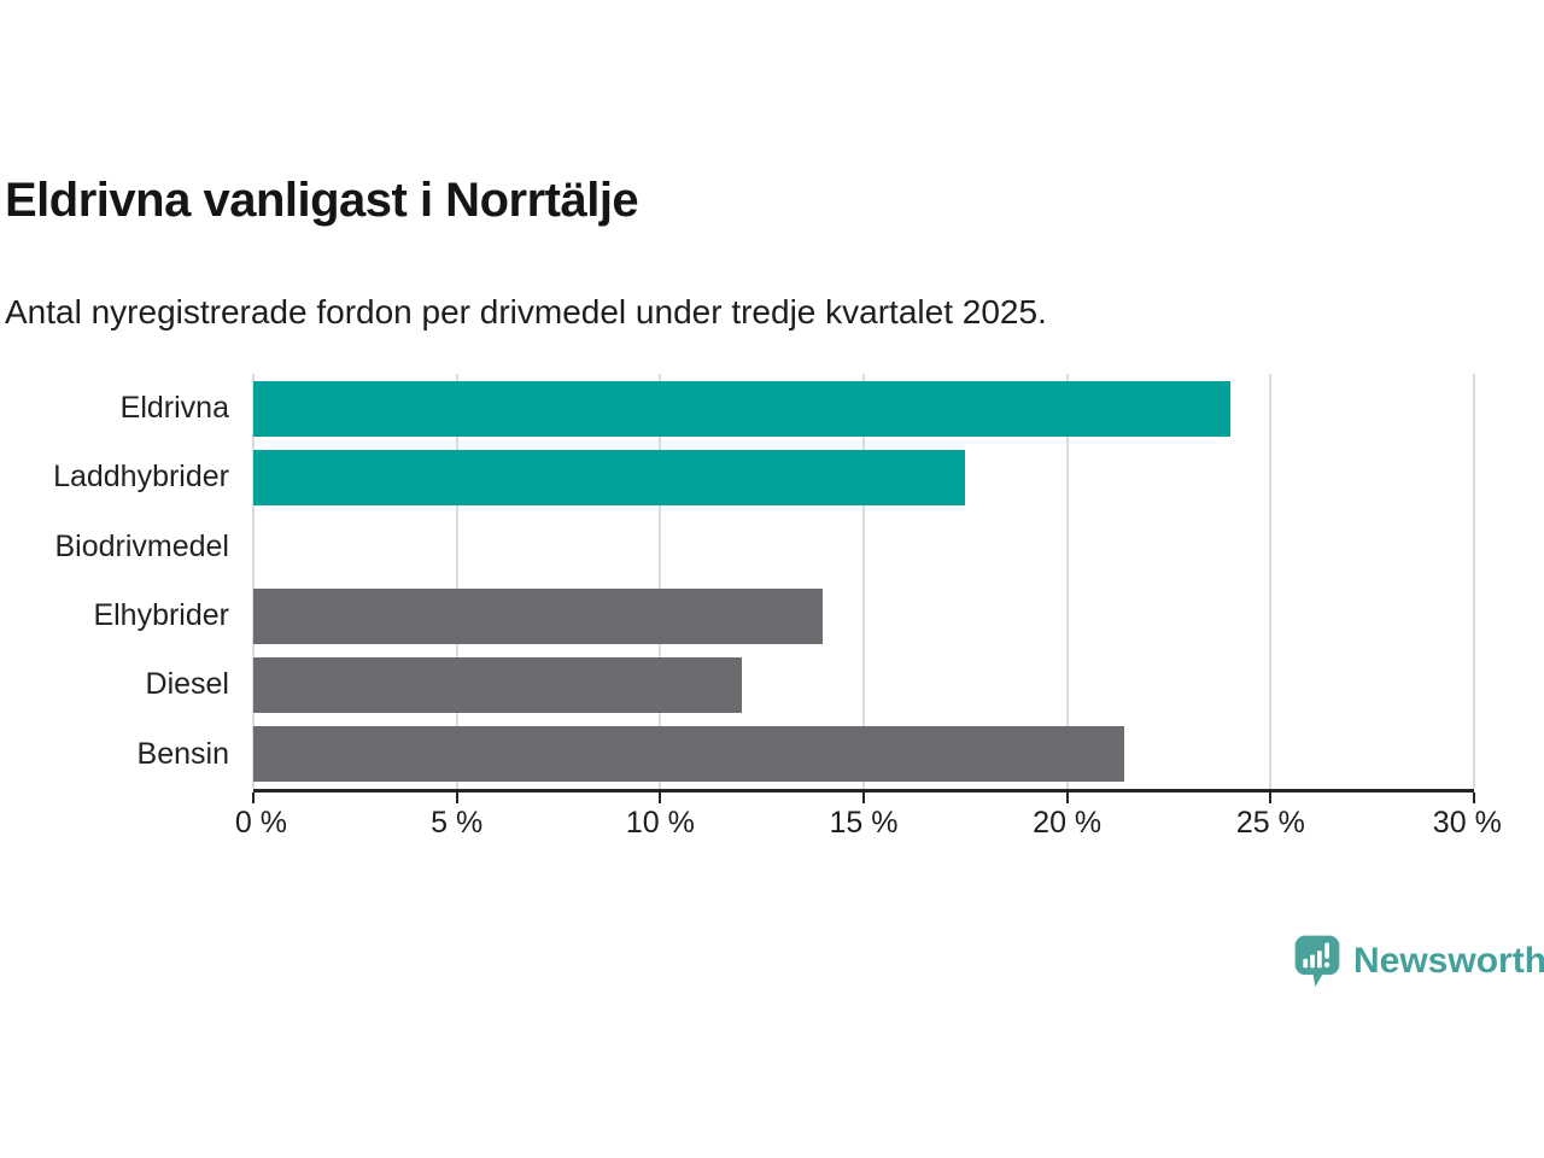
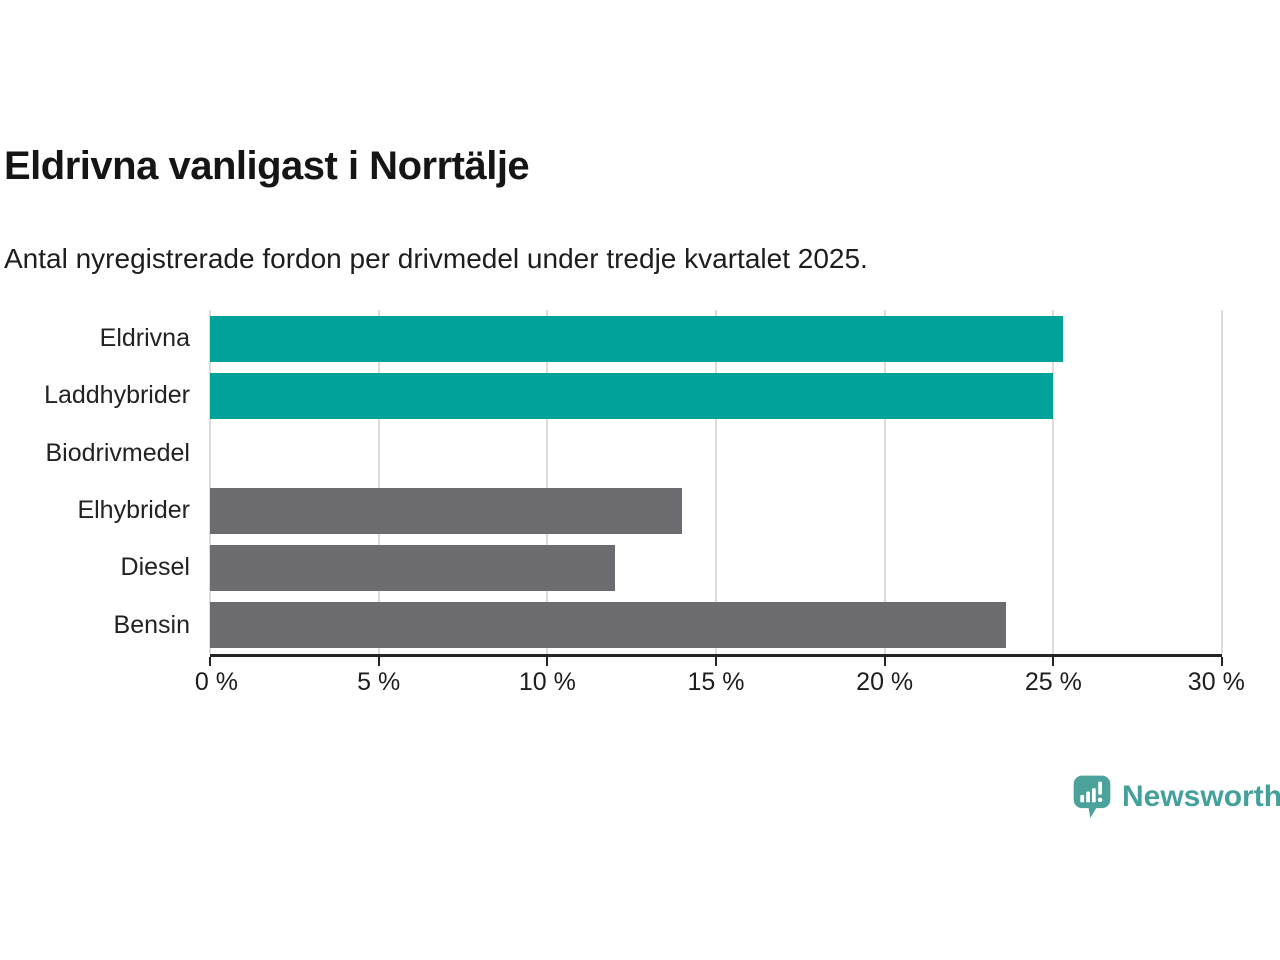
Eldrivna: 24.0% -> 25.3%
Laddhybrider: 17.5% -> 25.0%
Bensin: 21.4% -> 23.6%
